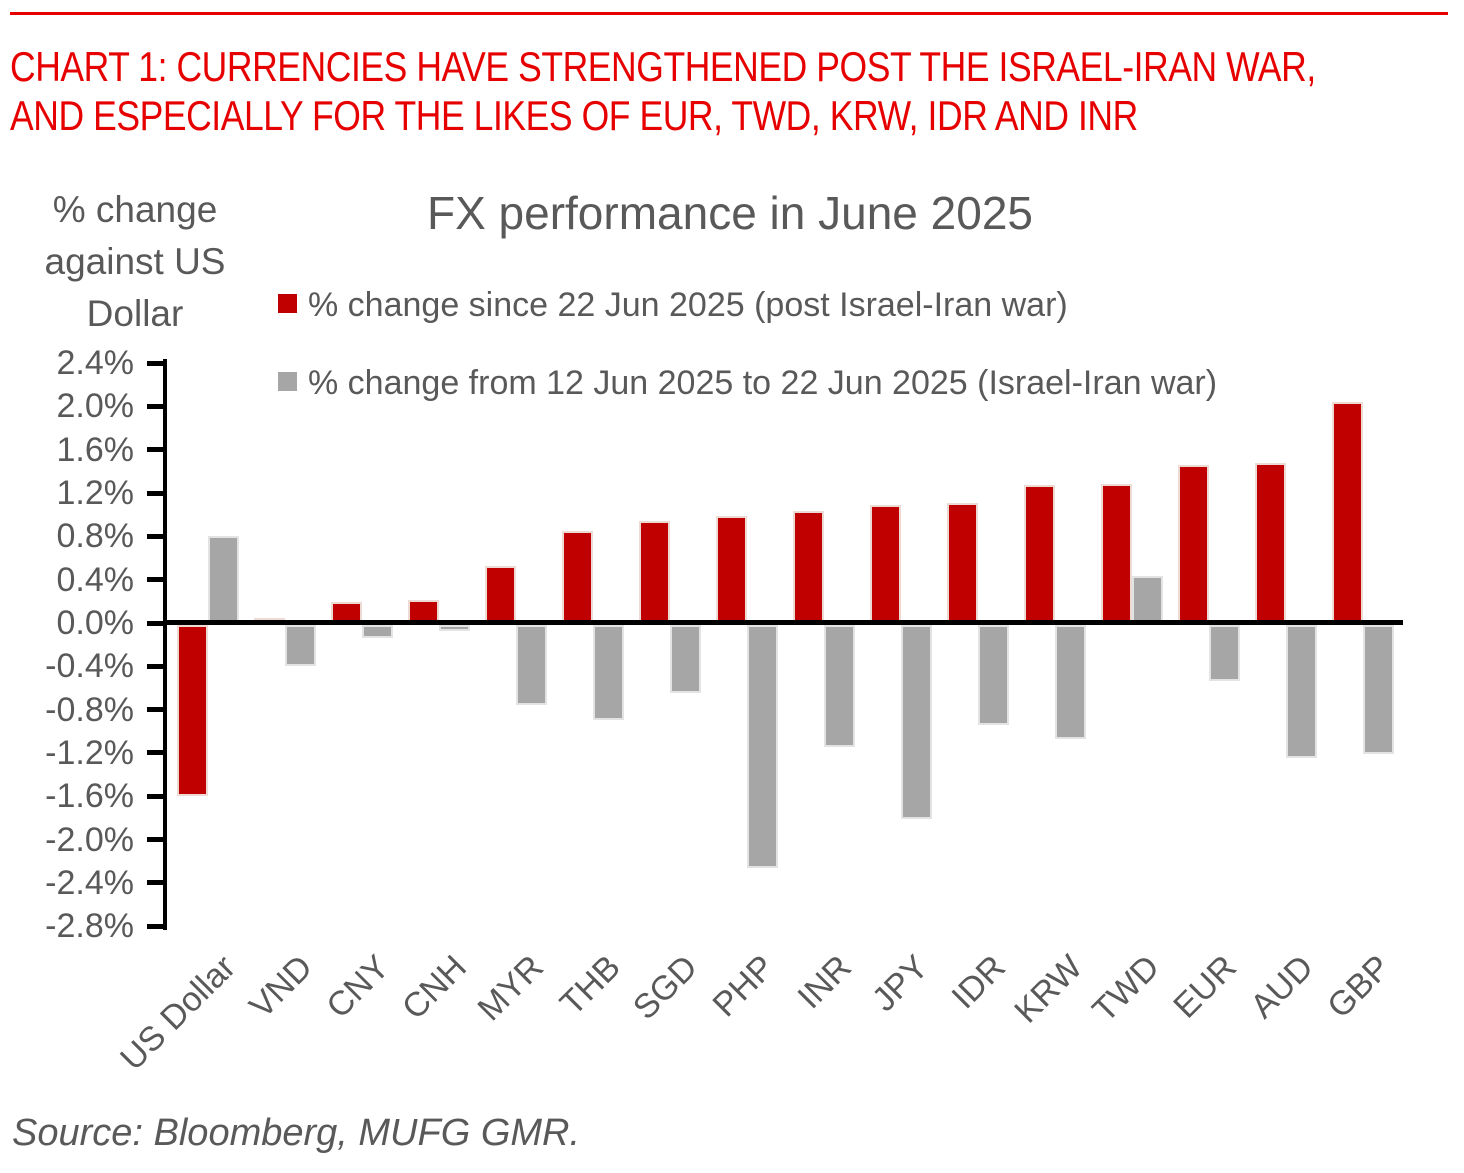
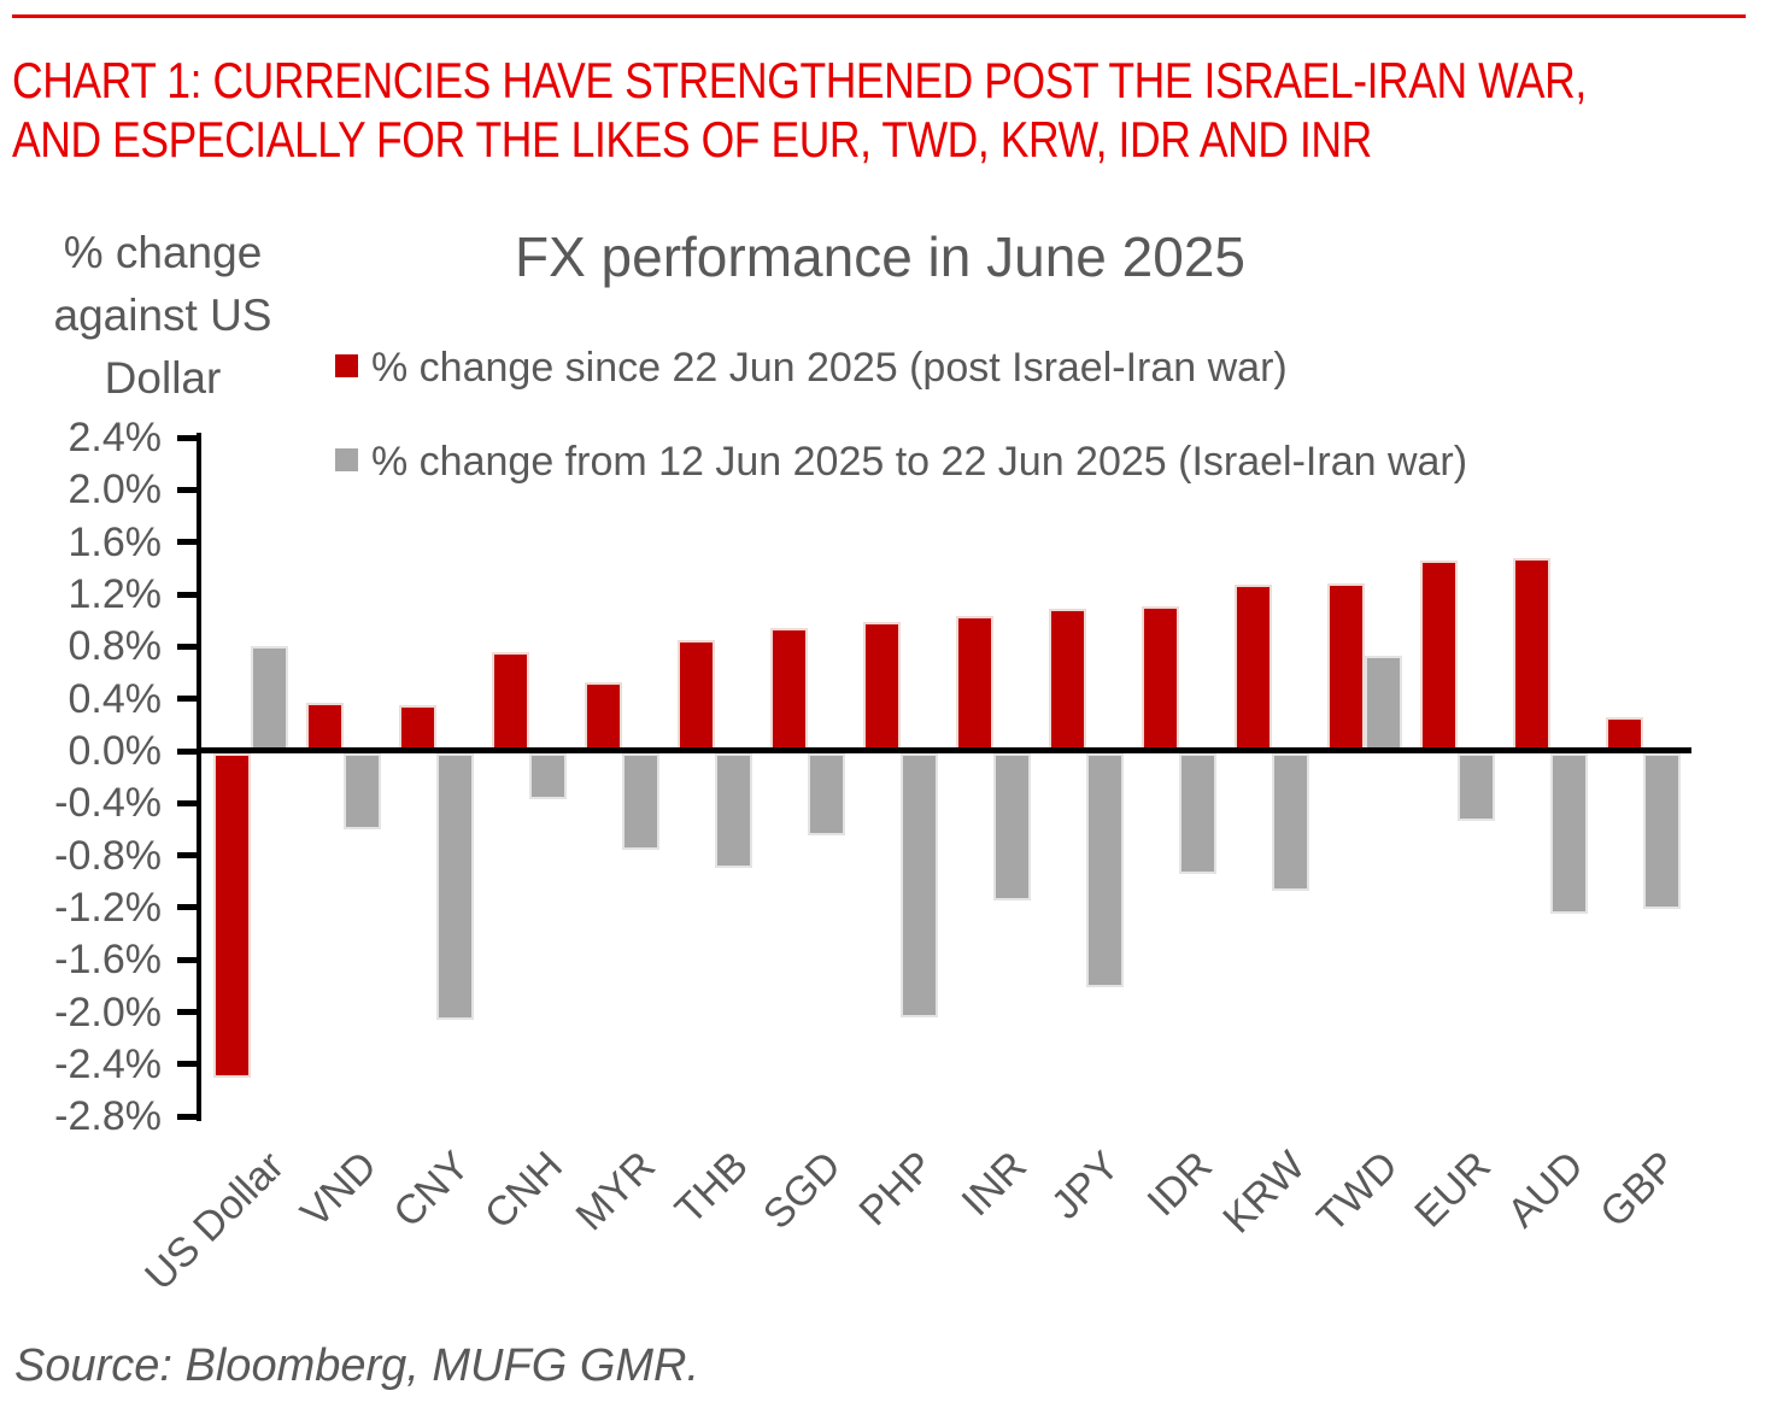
% change since 22 Jun 2025 (post Israel-Iran war)/US Dollar: -1.58% -> -2.48%
% change since 22 Jun 2025 (post Israel-Iran war)/VND: 0.05% -> 0.37%
% change from 12 Jun 2025 to 22 Jun 2025 (Israel-Iran war)/VND: -0.38% -> -0.58%
% change since 22 Jun 2025 (post Israel-Iran war)/CNY: 0.19% -> 0.35%
% change from 12 Jun 2025 to 22 Jun 2025 (Israel-Iran war)/CNY: -0.12% -> -2.04%
% change since 22 Jun 2025 (post Israel-Iran war)/CNH: 0.21% -> 0.76%
% change from 12 Jun 2025 to 22 Jun 2025 (Israel-Iran war)/CNH: -0.06% -> -0.35%
% change from 12 Jun 2025 to 22 Jun 2025 (Israel-Iran war)/PHP: -2.24% -> -2.02%
% change from 12 Jun 2025 to 22 Jun 2025 (Israel-Iran war)/TWD: 0.43% -> 0.73%
% change since 22 Jun 2025 (post Israel-Iran war)/GBP: 2.04% -> 0.26%
